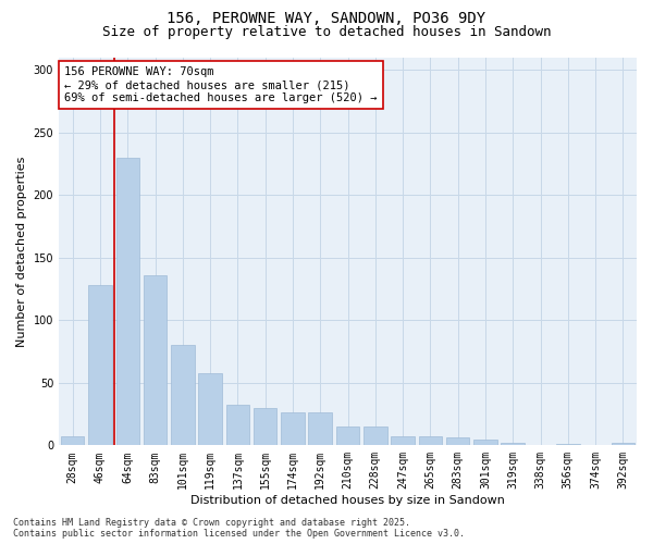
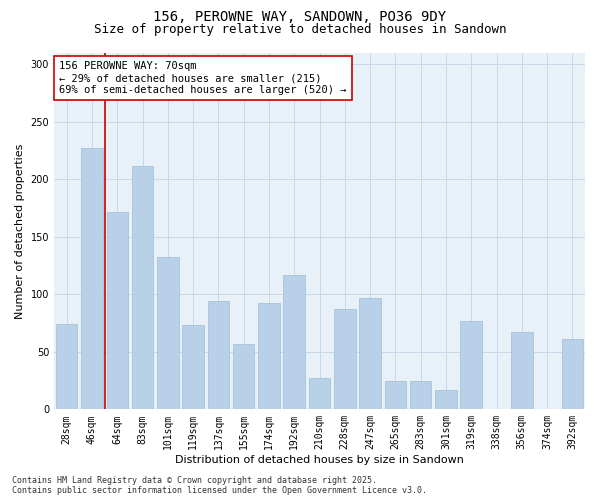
28sqm: 7 -> 74
46sqm: 128 -> 227
64sqm: 230 -> 171
83sqm: 136 -> 211
101sqm: 80 -> 132
119sqm: 58 -> 73
137sqm: 32 -> 94
155sqm: 30 -> 57
174sqm: 26 -> 92
192sqm: 26 -> 117
210sqm: 15 -> 27
228sqm: 15 -> 87
247sqm: 7 -> 97
265sqm: 7 -> 25
283sqm: 6 -> 25
301sqm: 5 -> 17
319sqm: 2 -> 77
356sqm: 1 -> 67
392sqm: 2 -> 61
